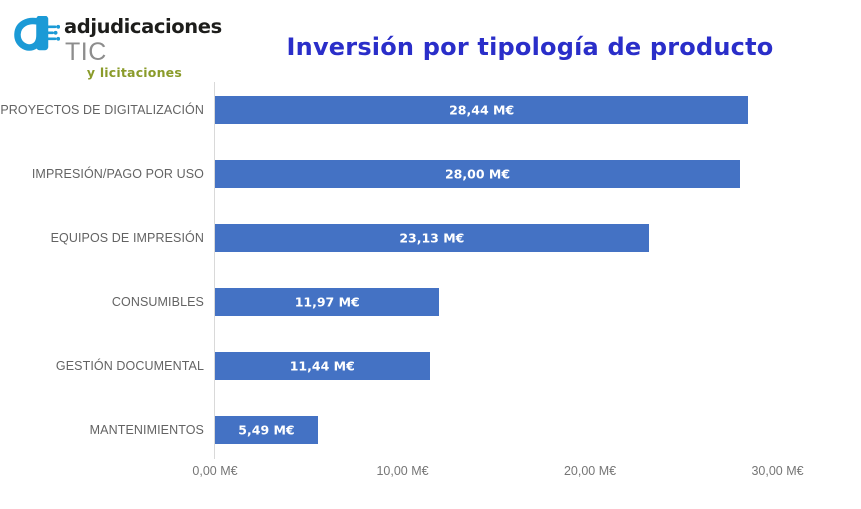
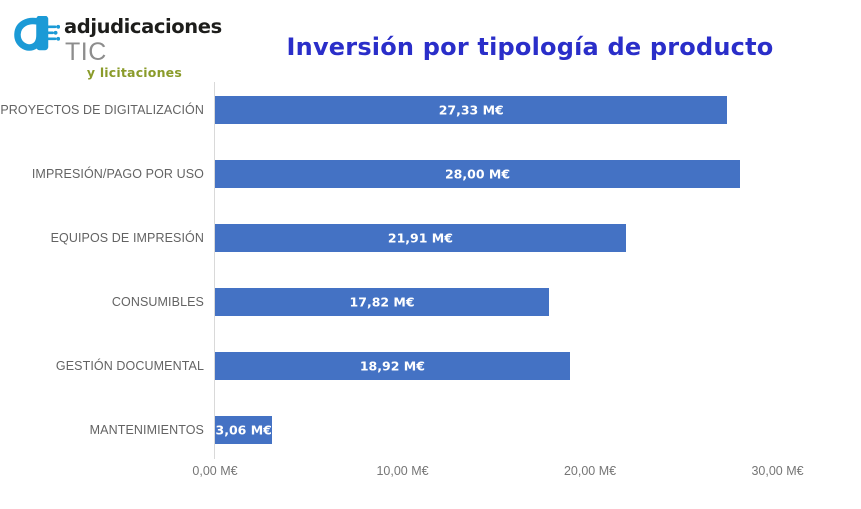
PROYECTOS DE DIGITALIZACIÓN: 28,44 -> 27,33
EQUIPOS DE IMPRESIÓN: 23,13 -> 21,91
CONSUMIBLES: 11,97 -> 17,82
GESTIÓN DOCUMENTAL: 11,44 -> 18,92
MANTENIMIENTOS: 5,49 -> 3,06
